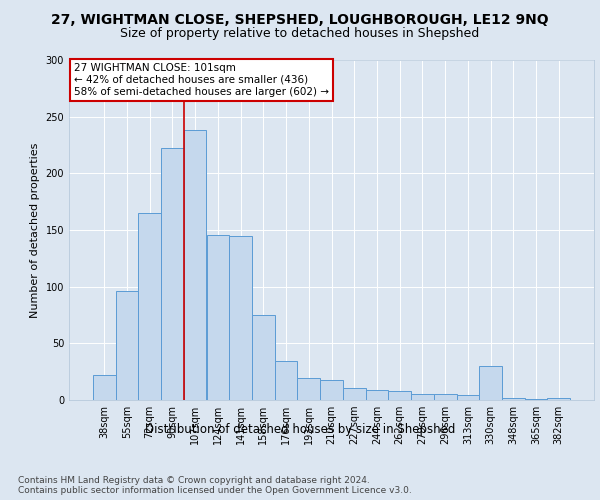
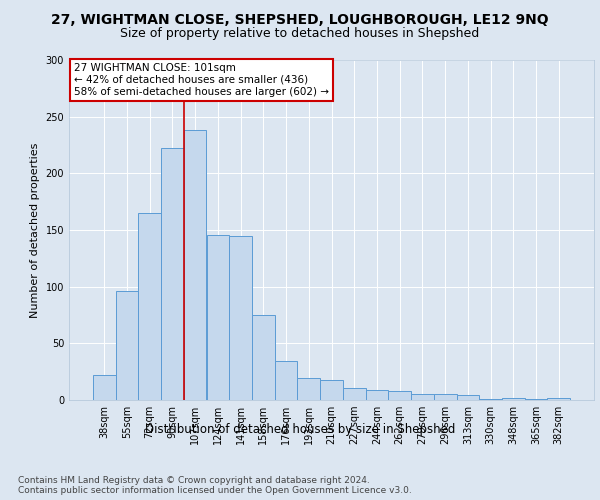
330sqm: 30 -> 1
